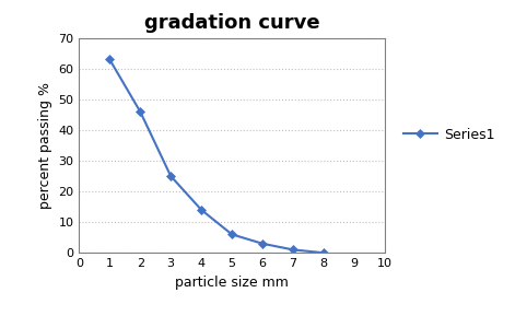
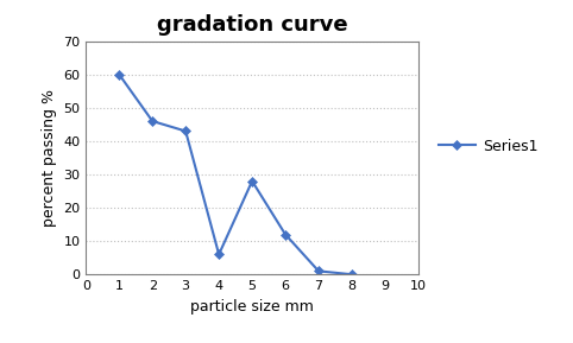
1: 63 -> 60
3: 25 -> 43
4: 14 -> 6
5: 6 -> 28
6: 3 -> 12
